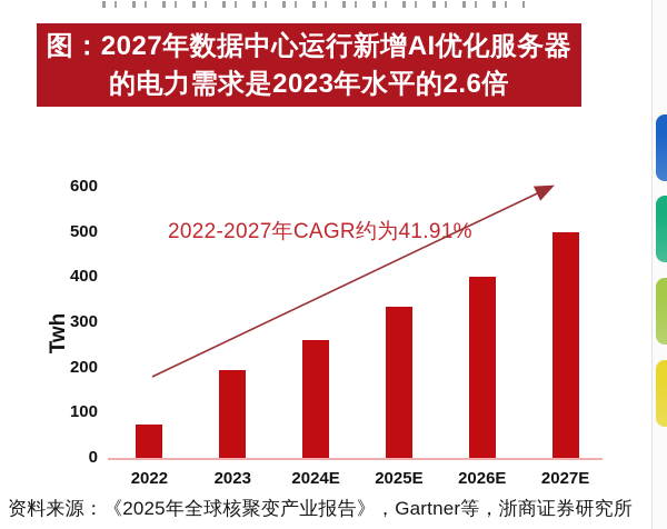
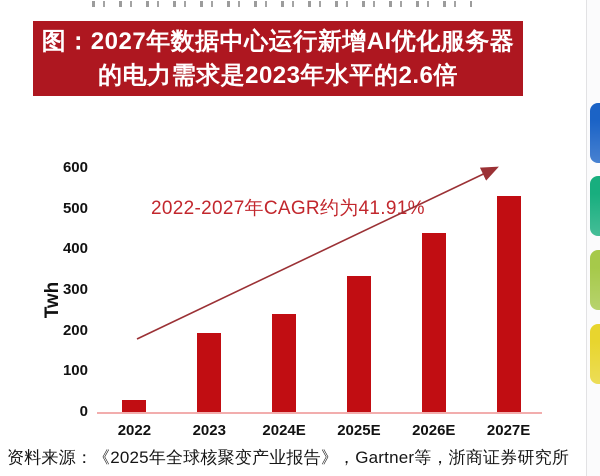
2022: 80 -> 30
2024E: 260 -> 240
2026E: 400 -> 440
2027E: 500 -> 530
